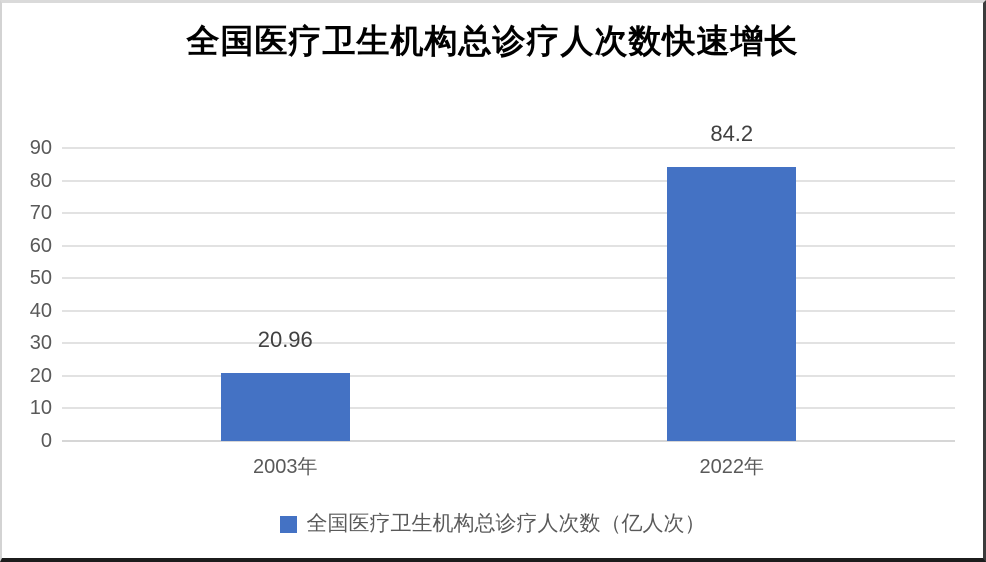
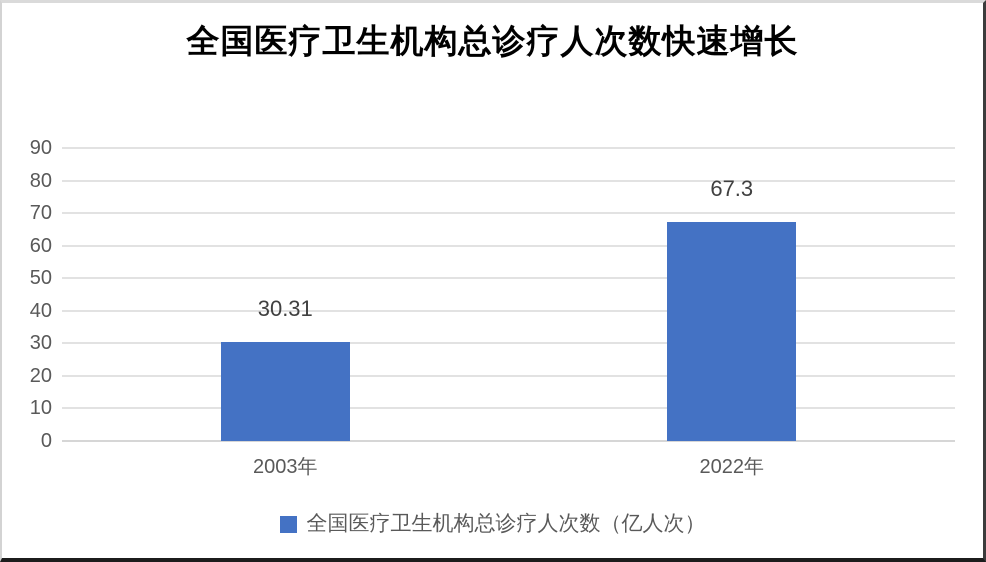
2003年: 20.96 -> 30.31
2022年: 84.2 -> 67.3
